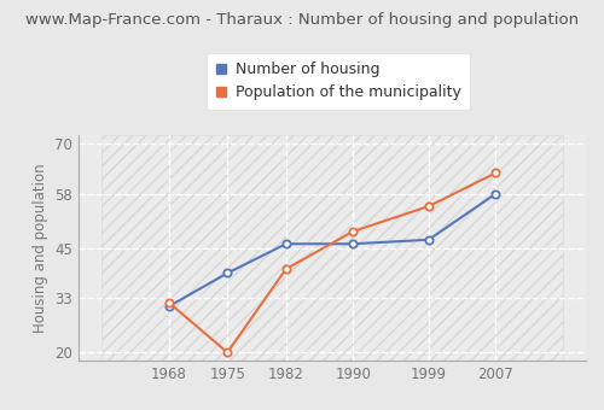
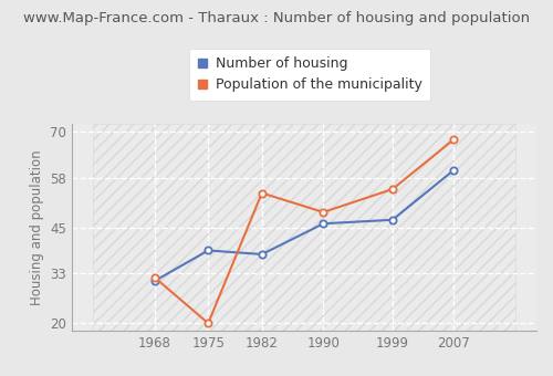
Number of housing/1982: 46 -> 38
Population of the municipality/1982: 40 -> 54
Number of housing/2007: 58 -> 60
Population of the municipality/2007: 63 -> 68
